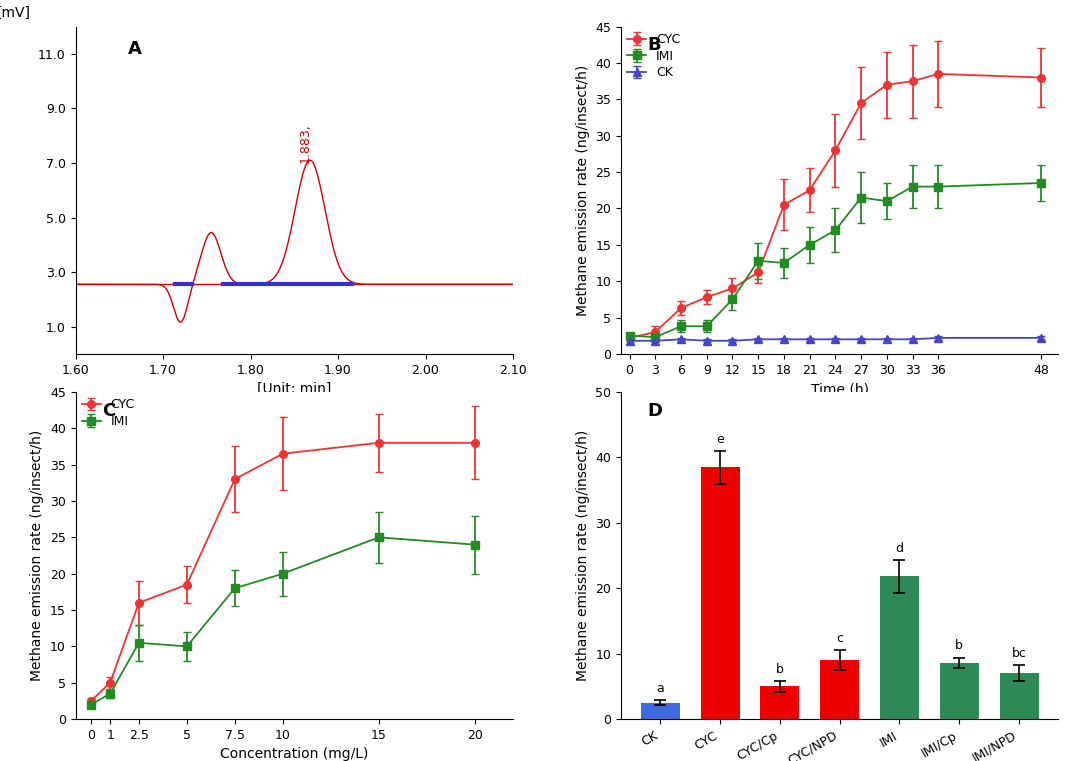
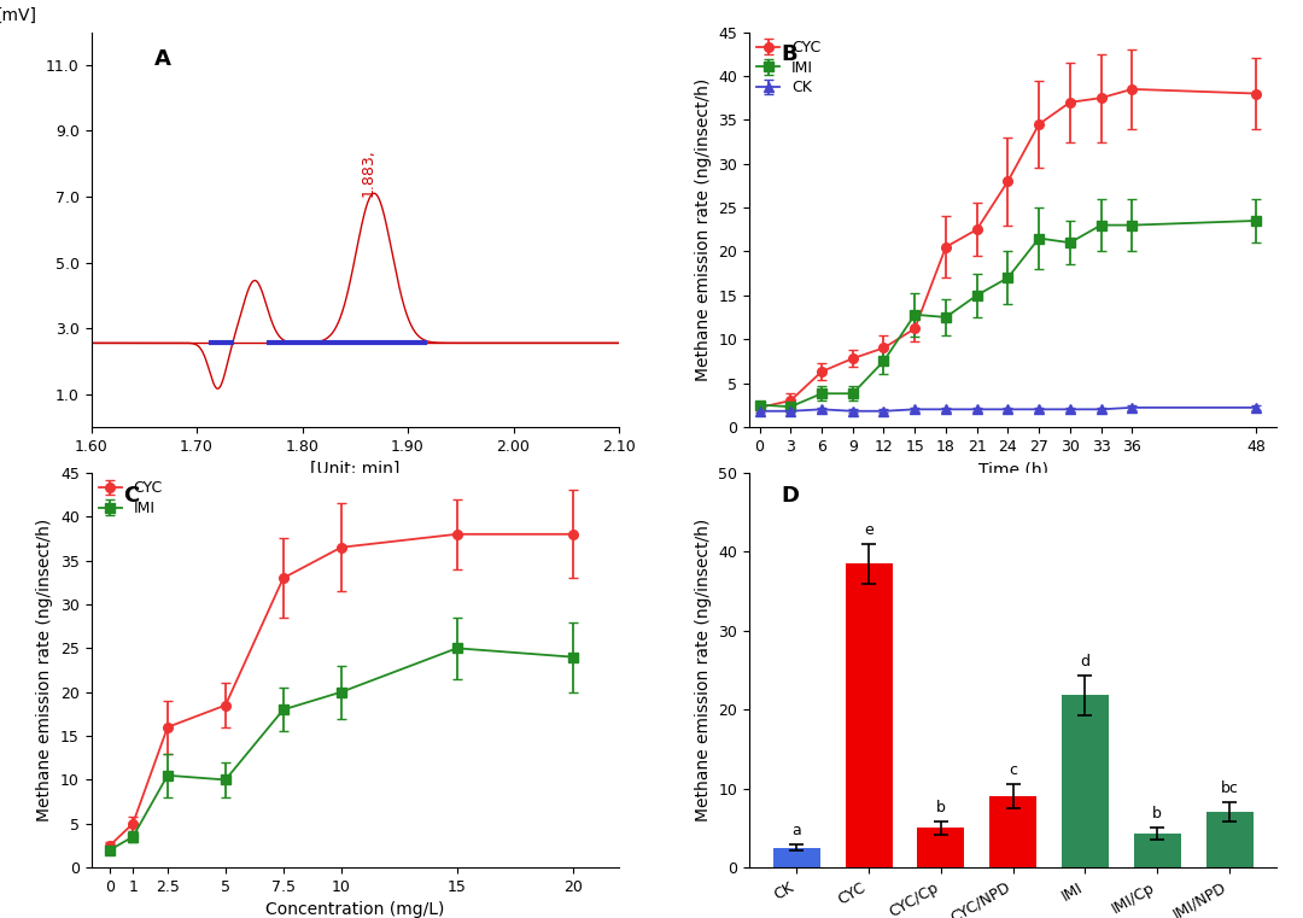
IMI/Cp: 8.6 -> 4.3
